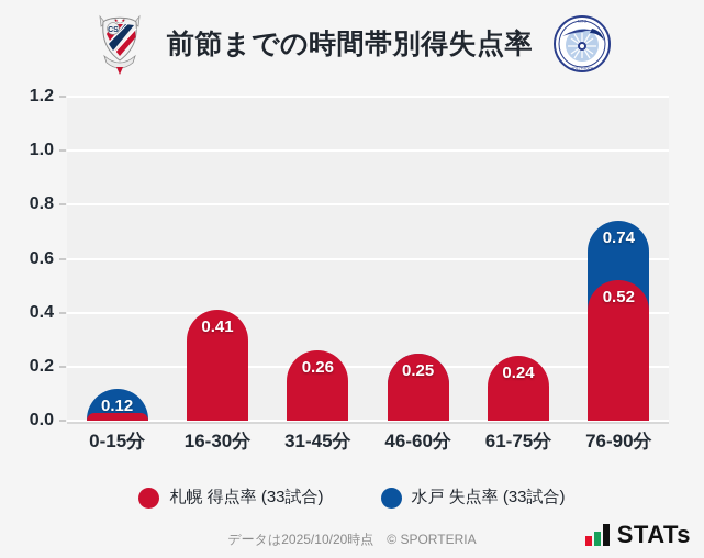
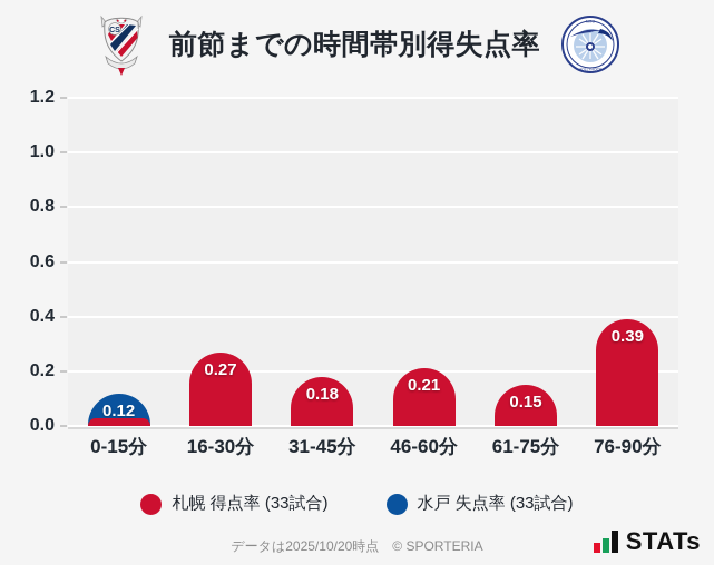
札幌 得点率 (33試合)/16-30分: 0.41 -> 0.27
水戸 失点率 (33試合)/16-30分: 0.32 -> 0.12
札幌 得点率 (33試合)/31-45分: 0.26 -> 0.18
札幌 得点率 (33試合)/46-60分: 0.25 -> 0.21
水戸 失点率 (33試合)/46-60分: 0.25 -> 0.18
札幌 得点率 (33試合)/61-75分: 0.24 -> 0.15
水戸 失点率 (33試合)/61-75分: 0.18 -> 0.12
札幌 得点率 (33試合)/76-90分: 0.52 -> 0.39
水戸 失点率 (33試合)/76-90分: 0.74 -> 0.36
